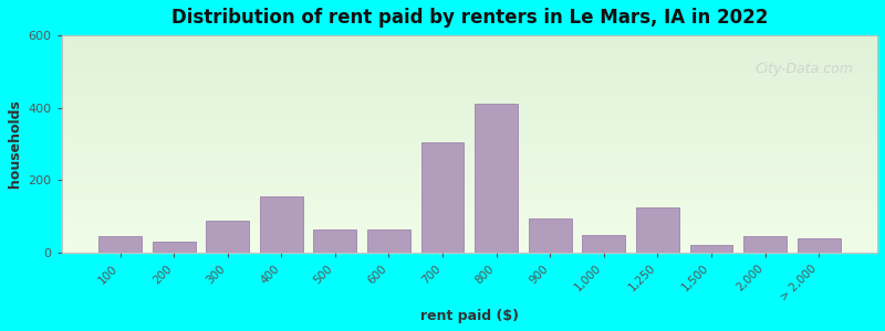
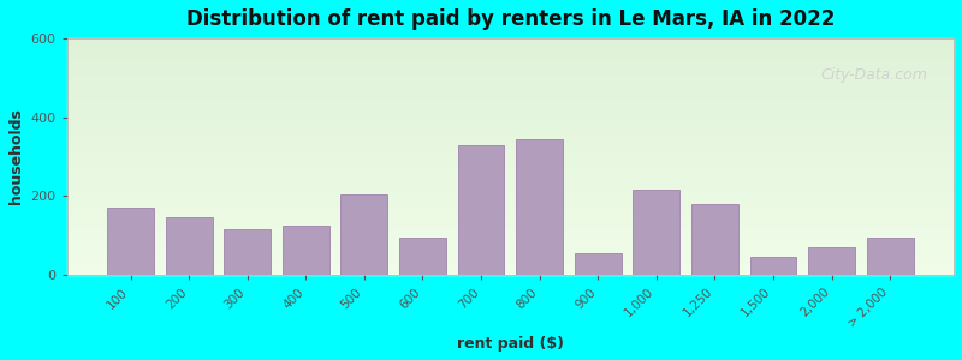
100: 45 -> 170
200: 30 -> 145
300: 90 -> 115
400: 155 -> 125
500: 65 -> 205
600: 65 -> 95
700: 305 -> 330
800: 410 -> 345
900: 95 -> 55
1,000: 50 -> 215
1,250: 125 -> 180
1,500: 20 -> 45
2,000: 45 -> 70
> 2,000: 40 -> 95
